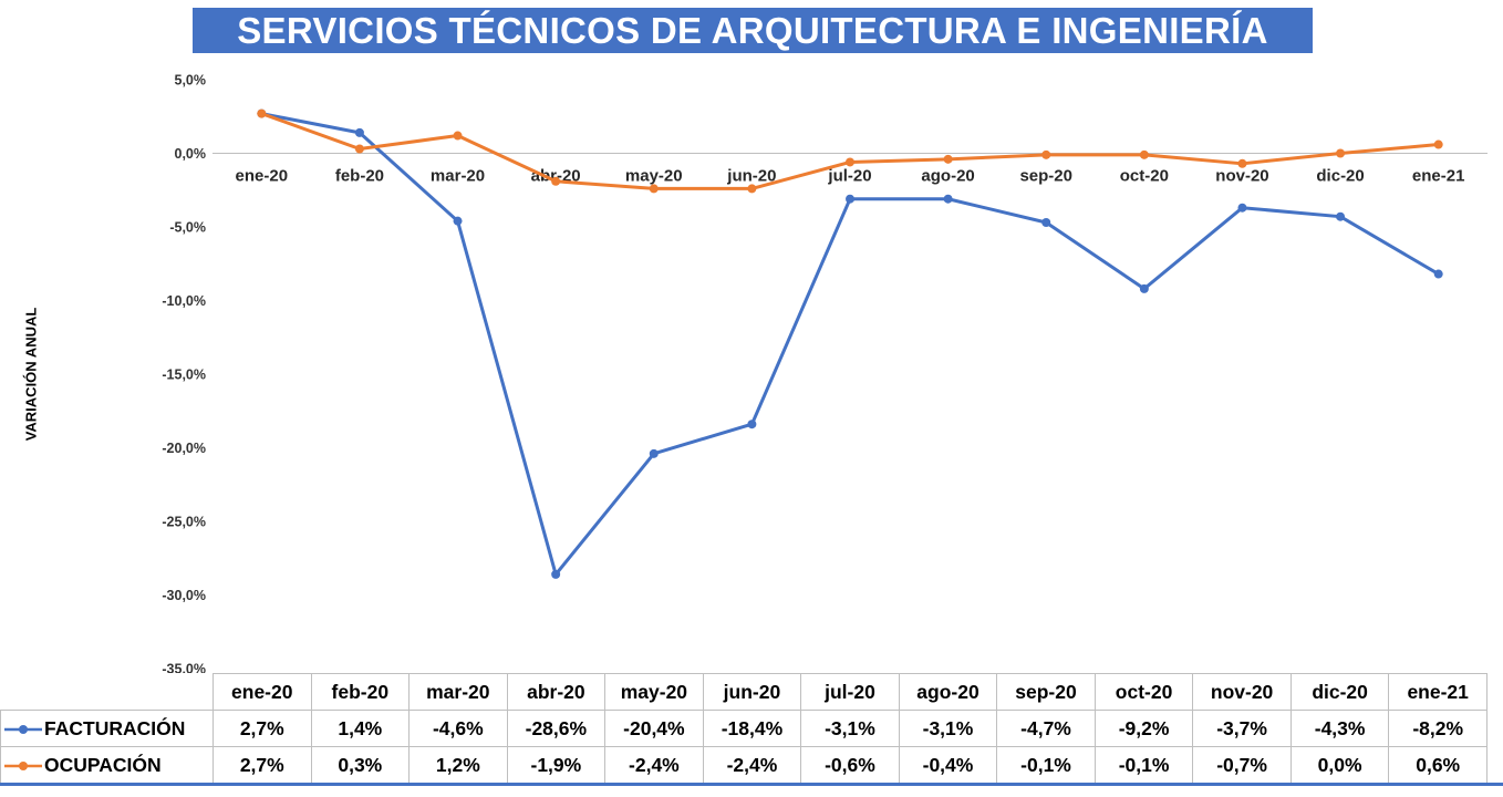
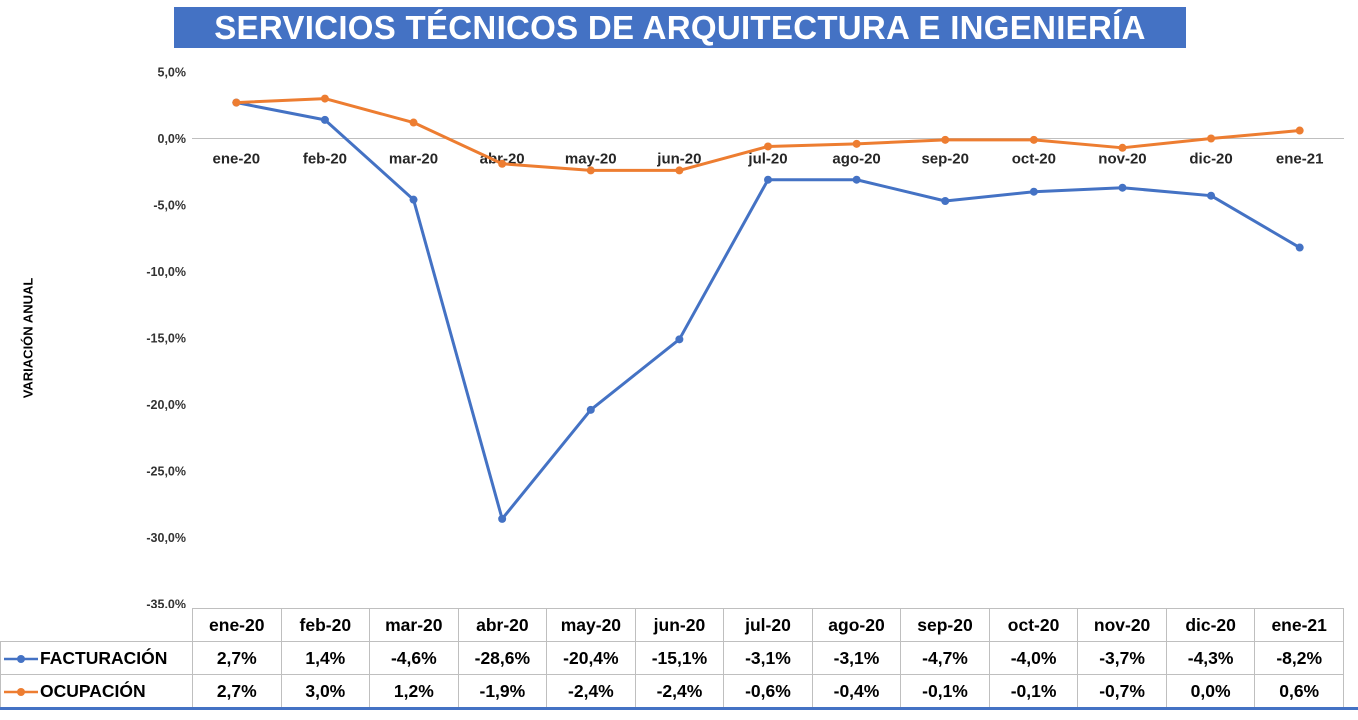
OCUPACIÓN/feb-20: 0,3% -> 3,0%
FACTURACIÓN/jun-20: -18,4% -> -15,1%
FACTURACIÓN/oct-20: -9,2% -> -4,0%
